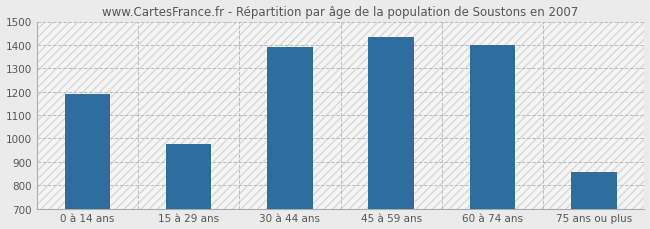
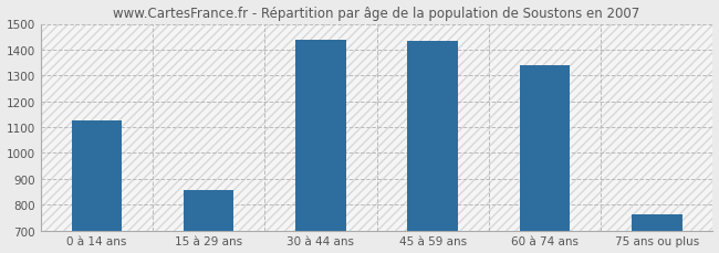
0 à 14 ans: 1190 -> 1127
15 à 29 ans: 975 -> 857
30 à 44 ans: 1390 -> 1440
60 à 74 ans: 1400 -> 1338
75 ans ou plus: 855 -> 762
